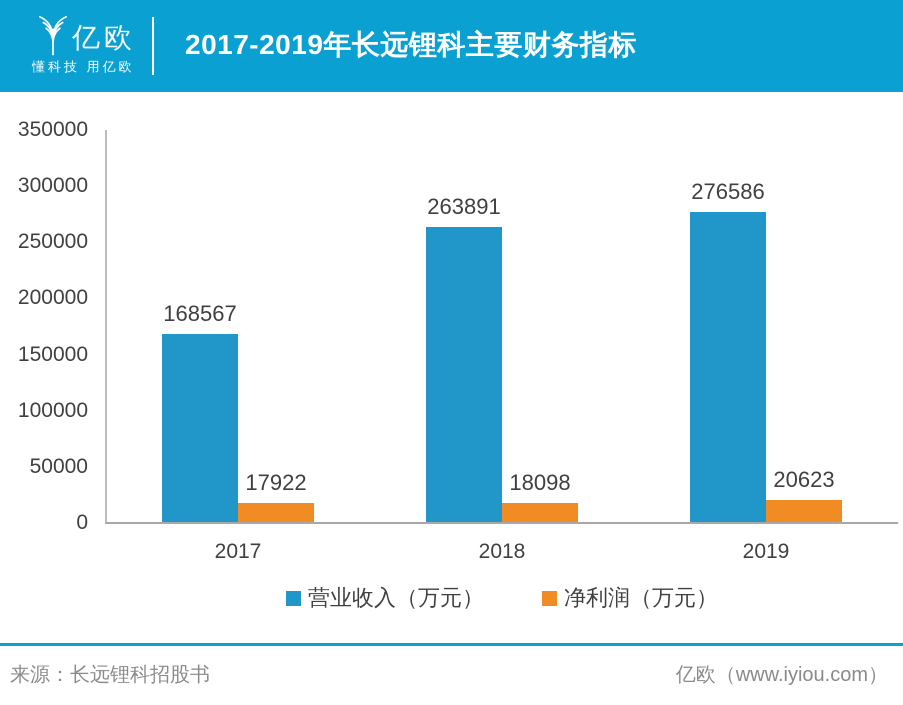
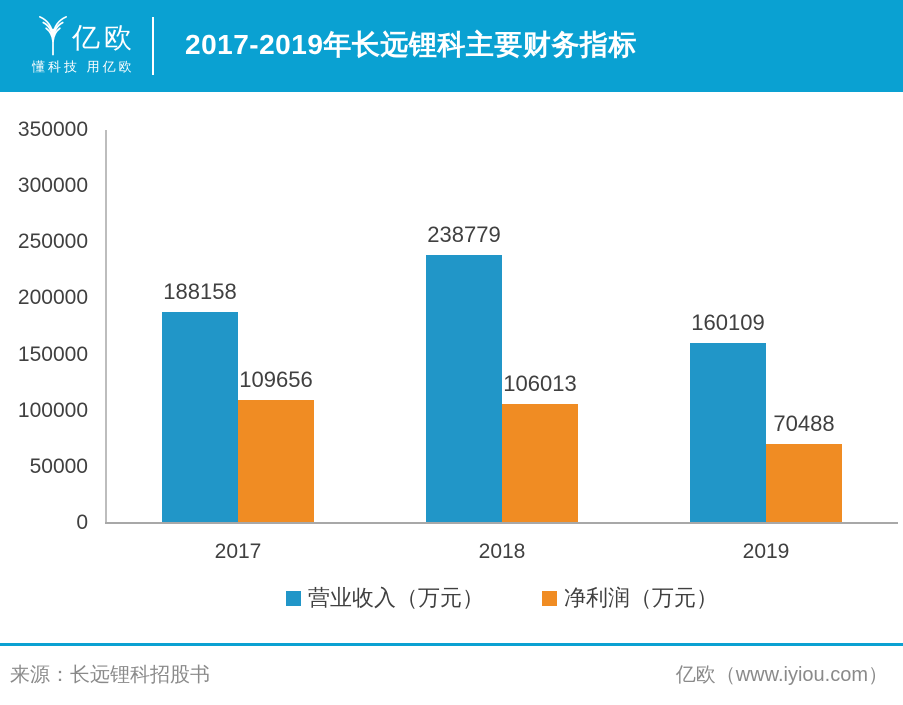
营业收入（万元）/2017: 168567 -> 188158
净利润（万元）/2017: 17922 -> 109656
营业收入（万元）/2018: 263891 -> 238779
净利润（万元）/2018: 18098 -> 106013
营业收入（万元）/2019: 276586 -> 160109
净利润（万元）/2019: 20623 -> 70488
